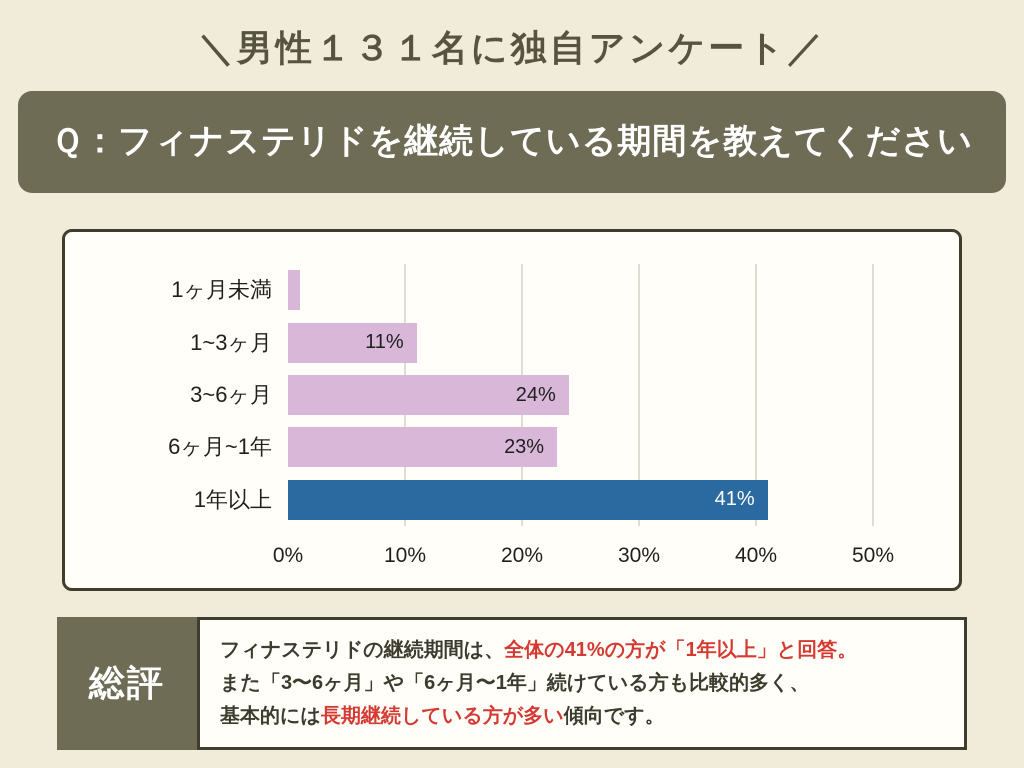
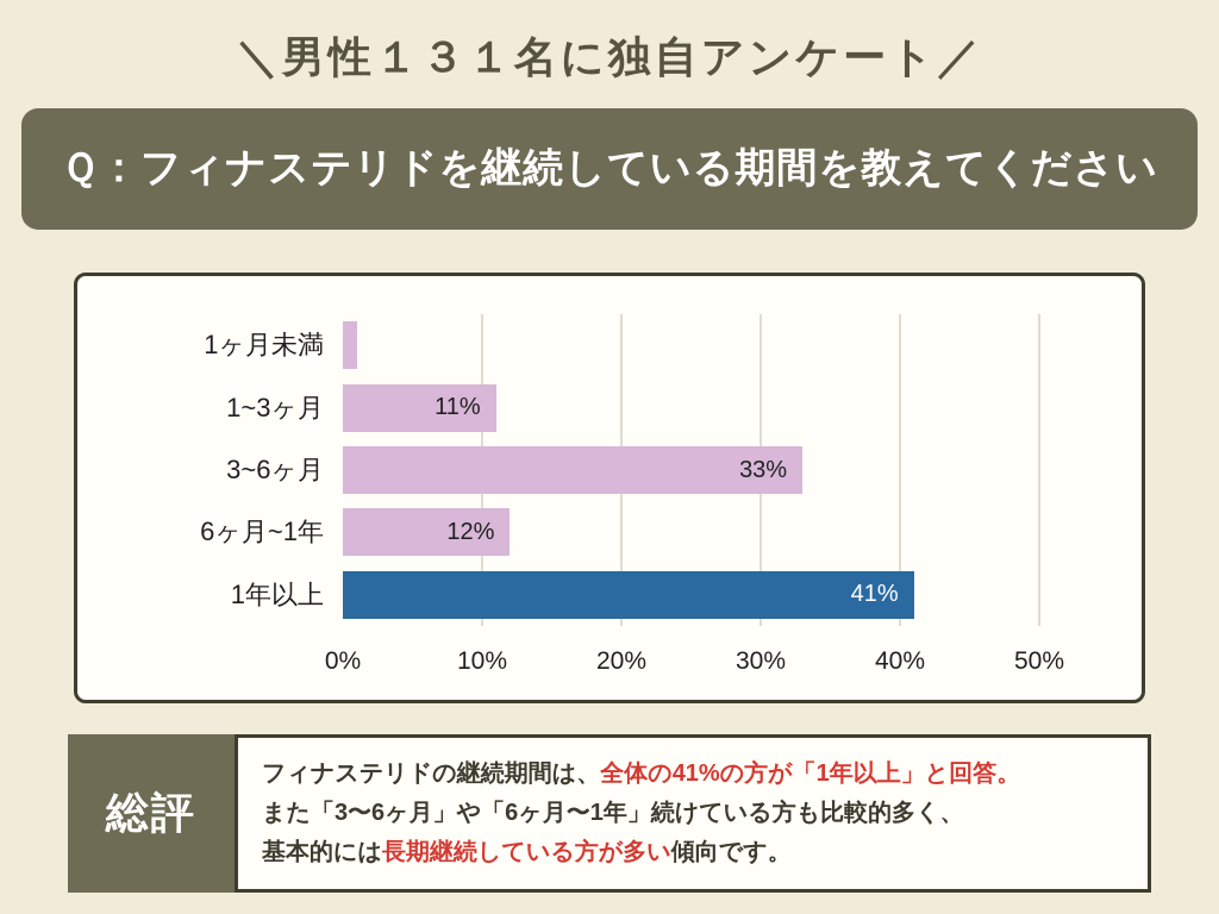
3~6ヶ月: 24% -> 33%
6ヶ月~1年: 23% -> 12%
